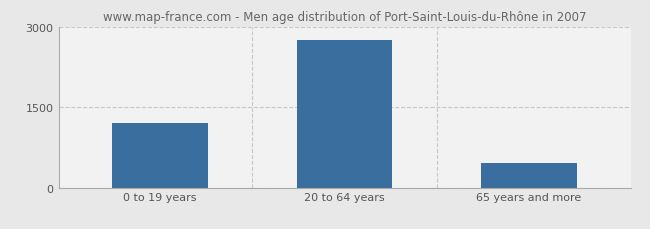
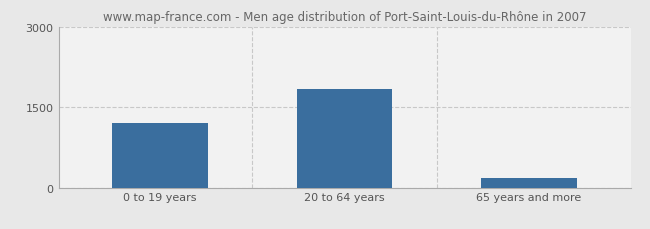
20 to 64 years: 2750 -> 1840
65 years and more: 450 -> 180
